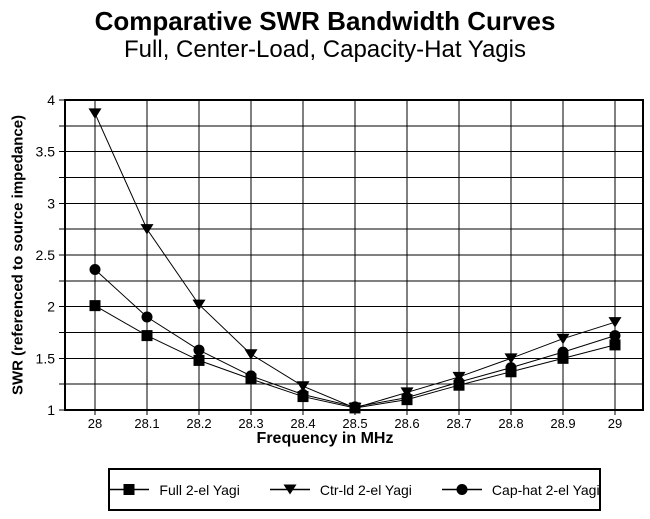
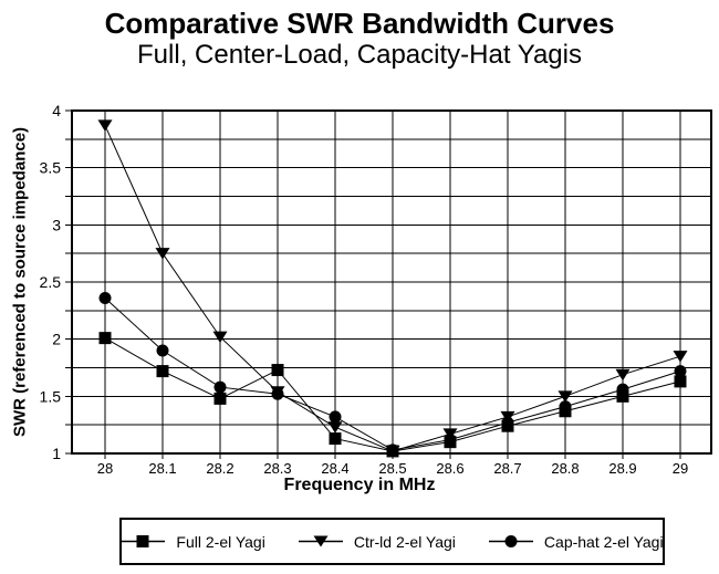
Full 2-el Yagi/28.3: 1.30 -> 1.73
Cap-hat 2-el Yagi/28.3: 1.33 -> 1.52
Cap-hat 2-el Yagi/28.4: 1.15 -> 1.32
